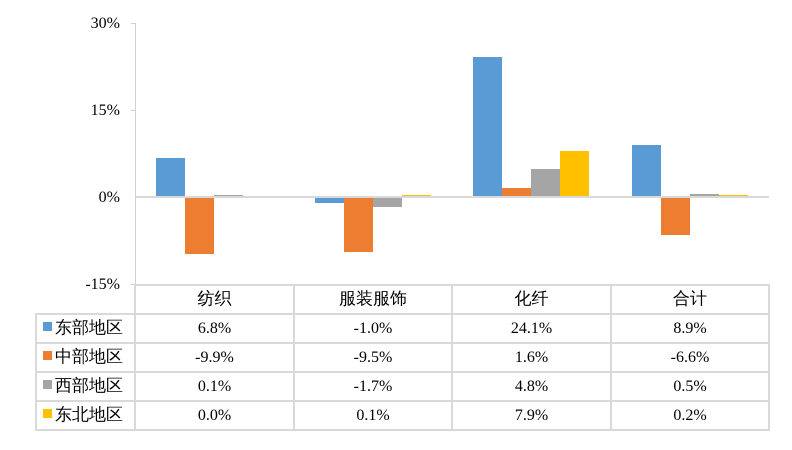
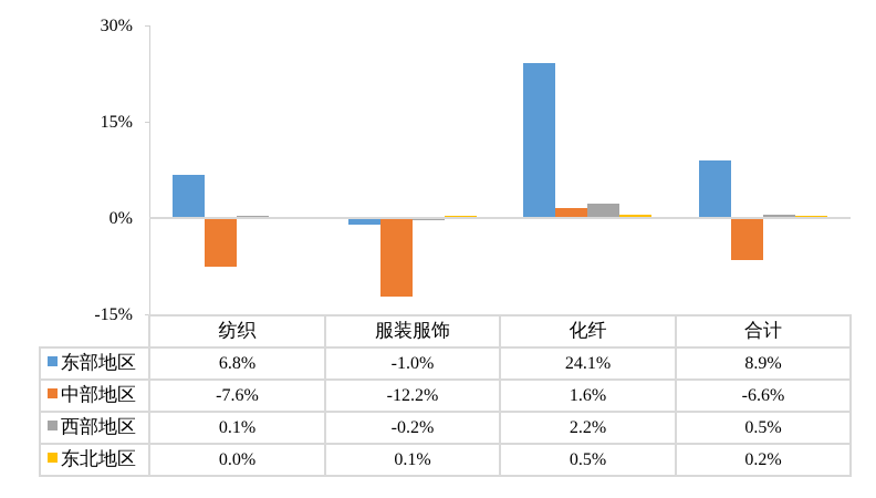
中部地区/纺织: -9.9% -> -7.6%
中部地区/服装服饰: -9.5% -> -12.2%
西部地区/服装服饰: -1.7% -> -0.2%
西部地区/化纤: 4.8% -> 2.2%
东北地区/化纤: 7.9% -> 0.5%
